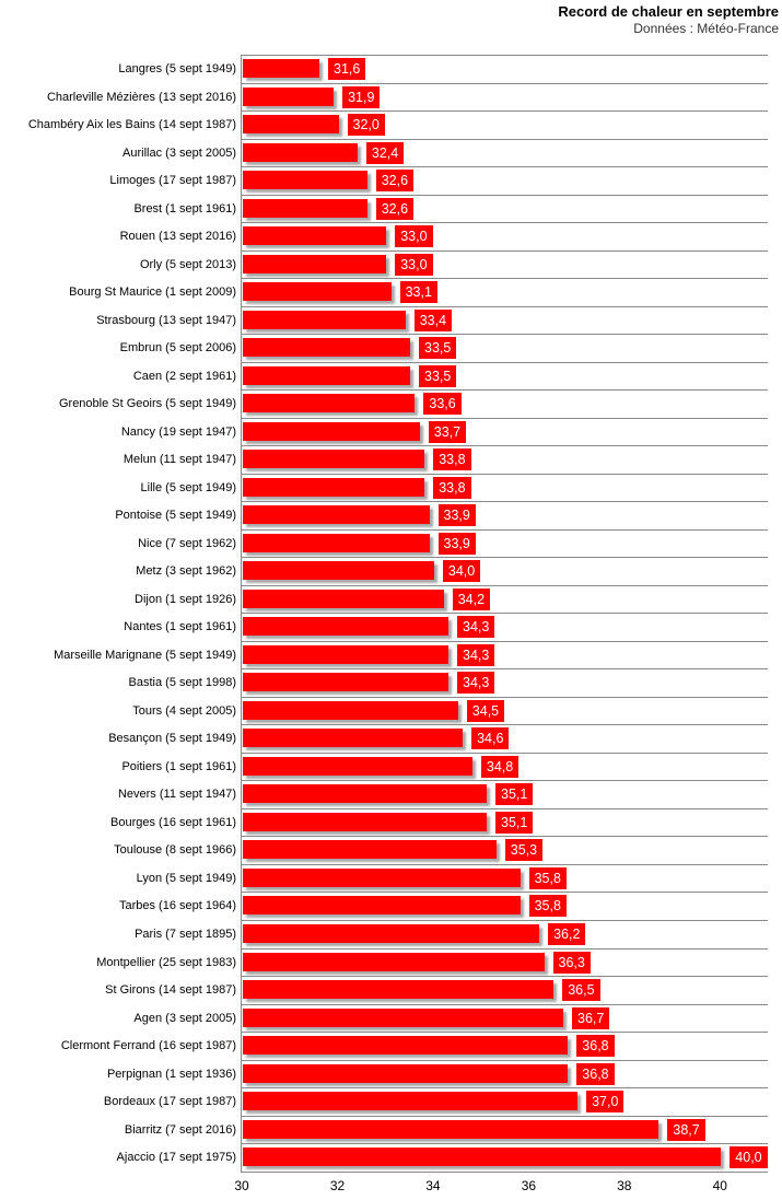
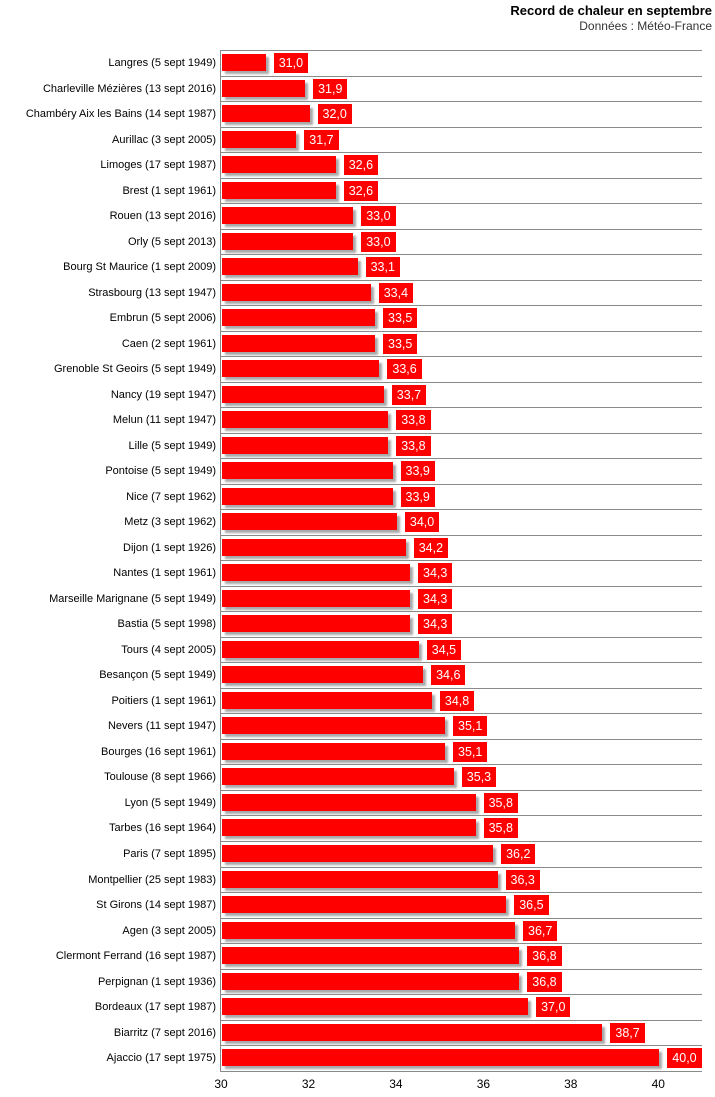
Langres (5 sept 1949): 31,6 -> 31,0
Aurillac (3 sept 2005): 32,4 -> 31,7
